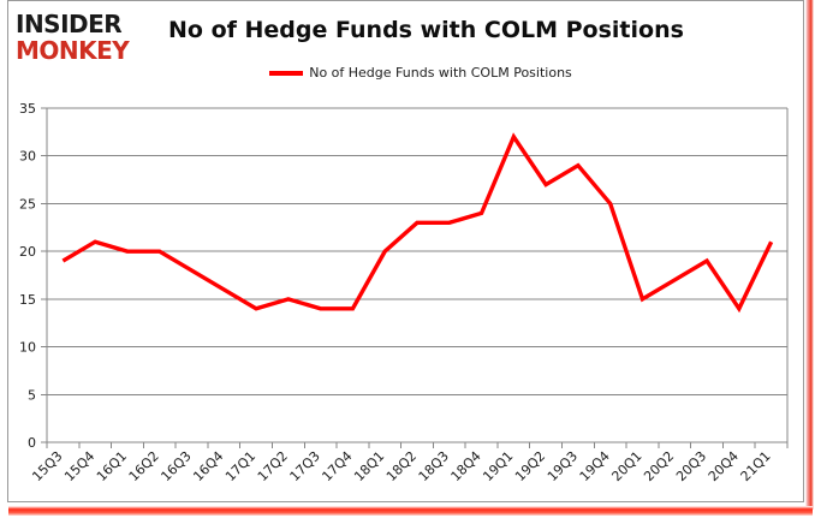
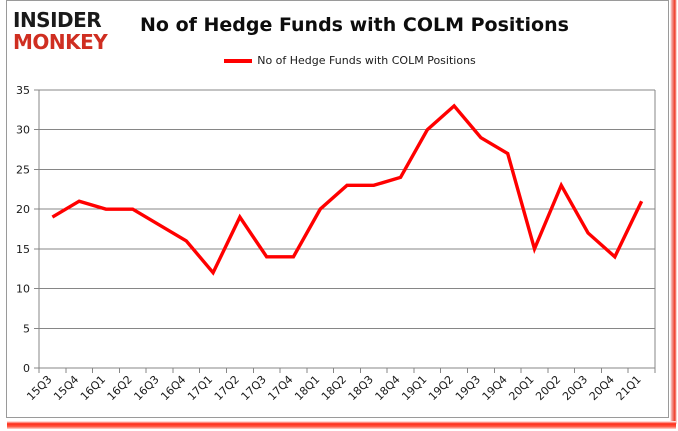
17Q1: 14 -> 12
17Q2: 15 -> 19
19Q1: 32 -> 30
19Q2: 27 -> 33
19Q4: 25 -> 27
20Q2: 17 -> 23
20Q3: 19 -> 17
